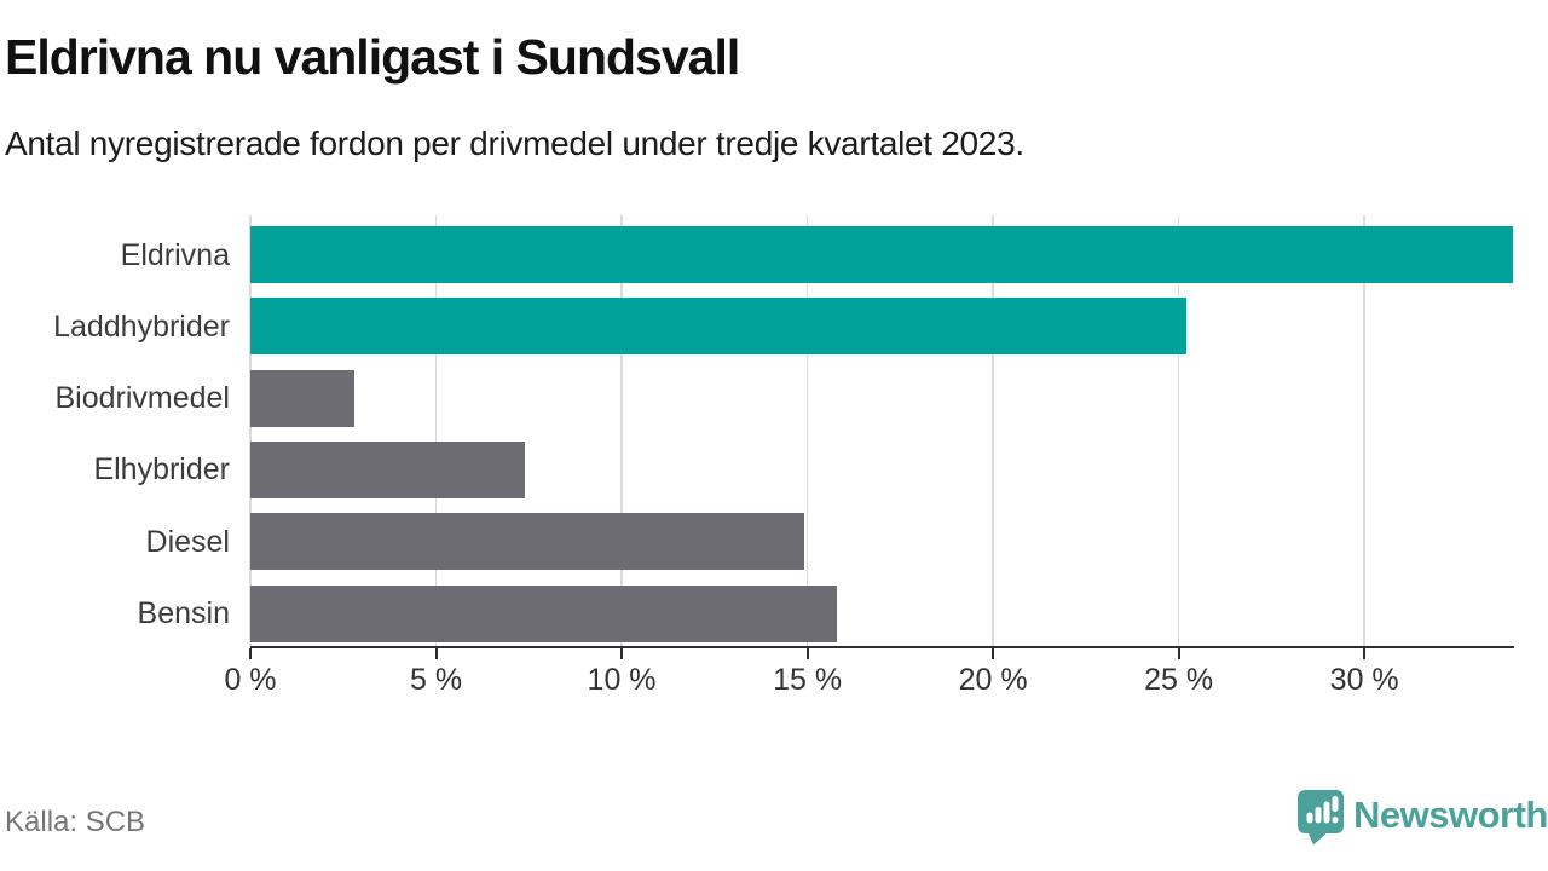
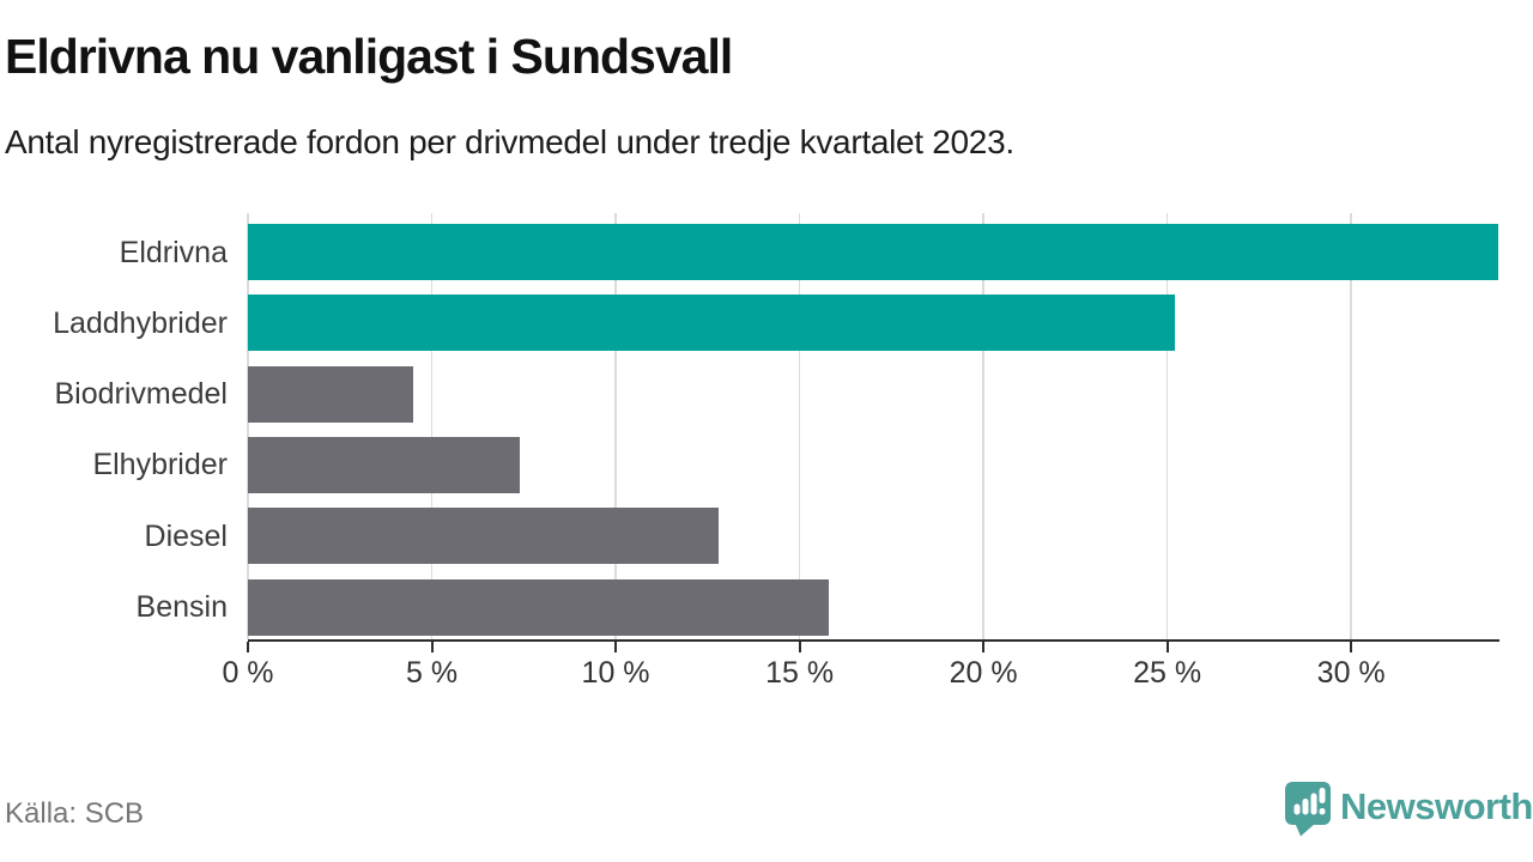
Biodrivmedel: 2.8% -> 4.5%
Diesel: 14.9% -> 12.8%
